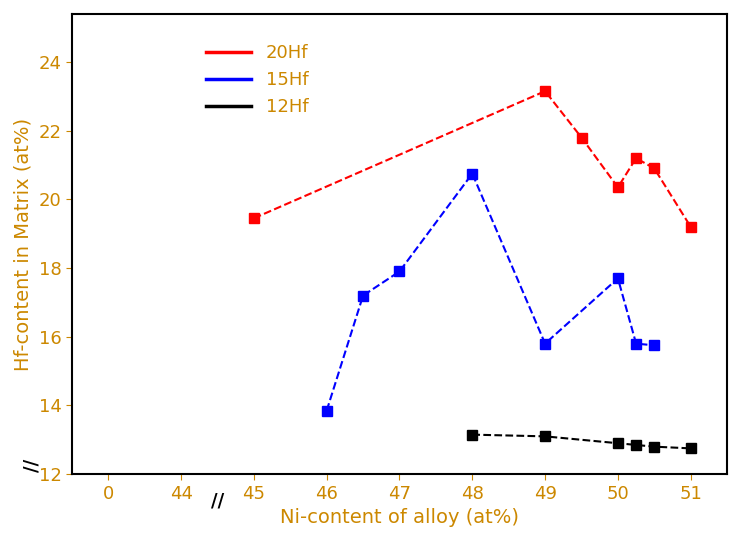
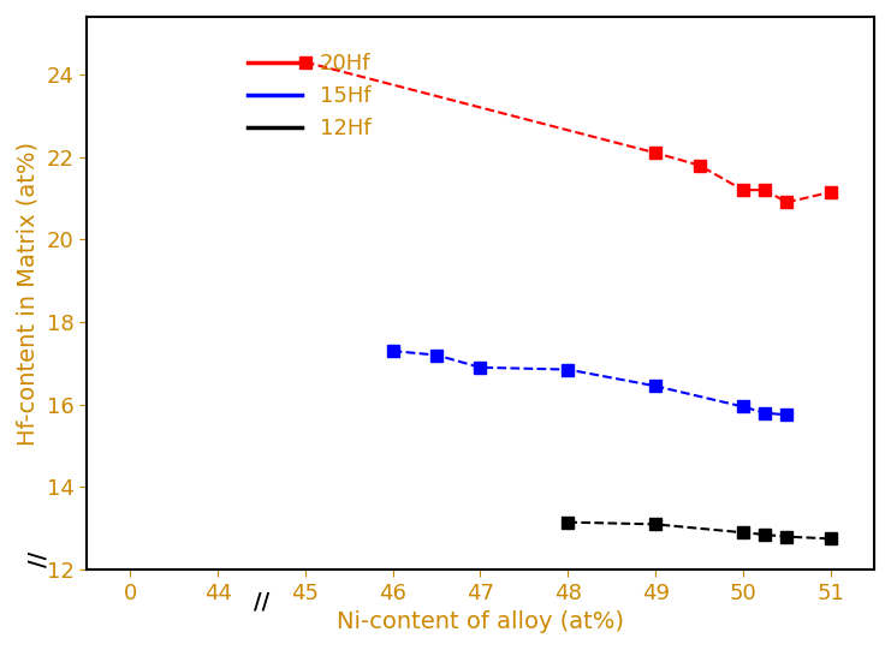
20Hf/45: 19.45 -> 24.30
15Hf/46: 13.85 -> 17.30
15Hf/47: 17.90 -> 16.90
15Hf/48: 20.75 -> 16.85
20Hf/49: 23.15 -> 22.10
15Hf/49: 15.80 -> 16.45
20Hf/50: 20.35 -> 21.20
15Hf/50: 17.70 -> 15.95
20Hf/51: 19.20 -> 21.15
